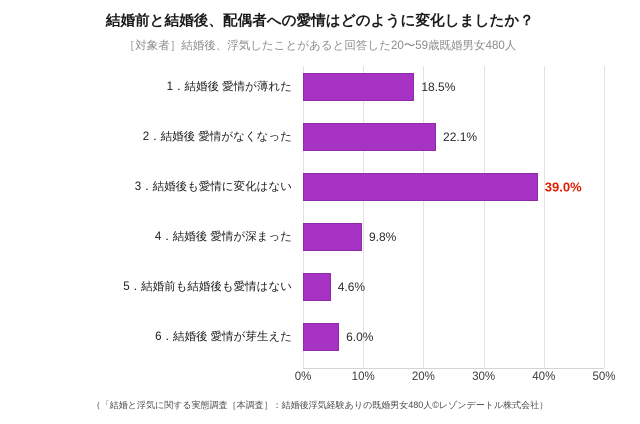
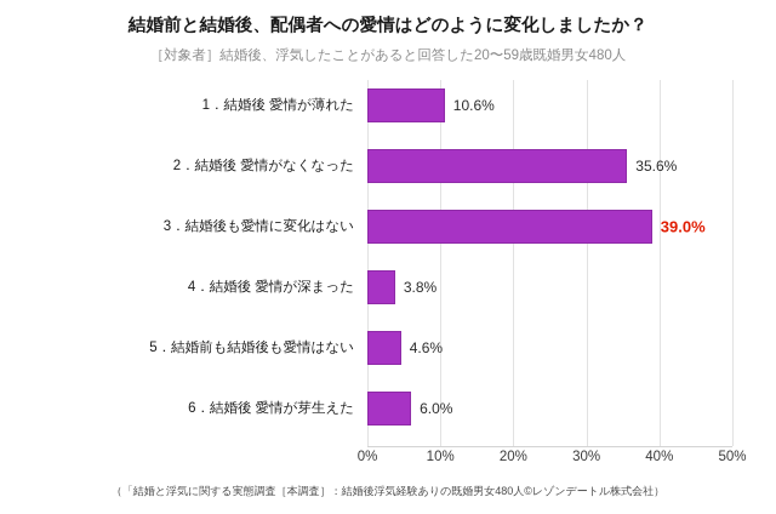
1．結婚後 愛情が薄れた: 18.5% -> 10.6%
2．結婚後 愛情がなくなった: 22.1% -> 35.6%
4．結婚後 愛情が深まった: 9.8% -> 3.8%
